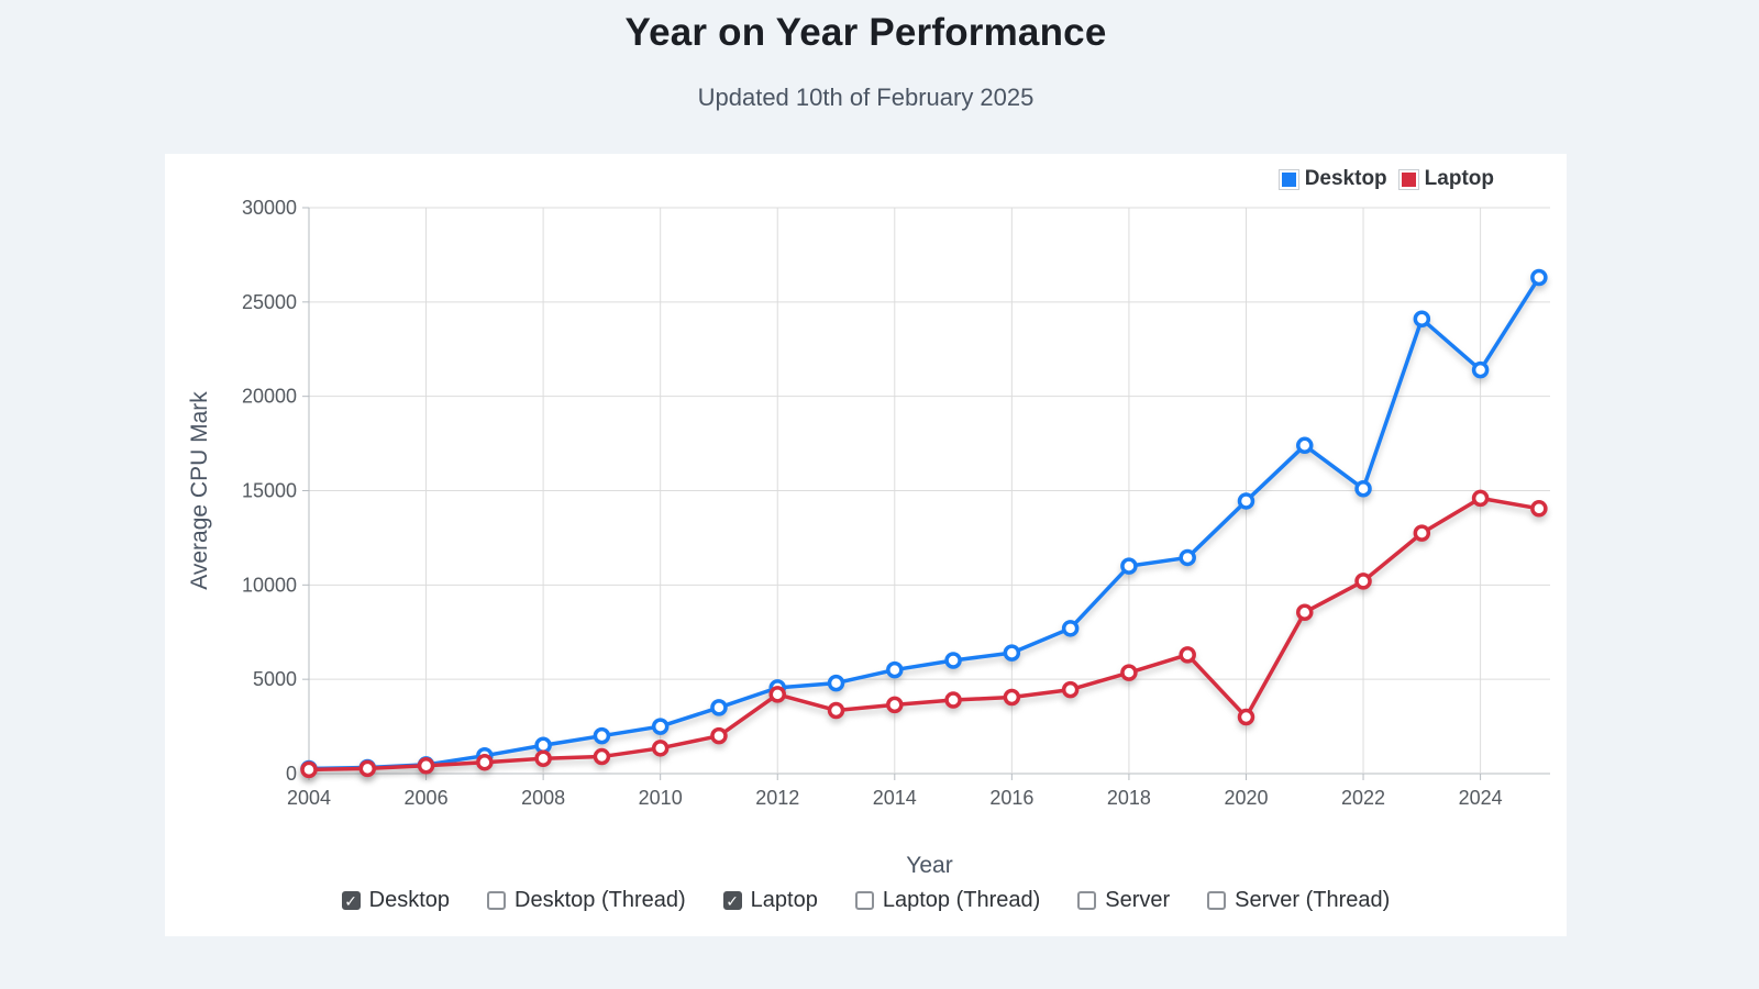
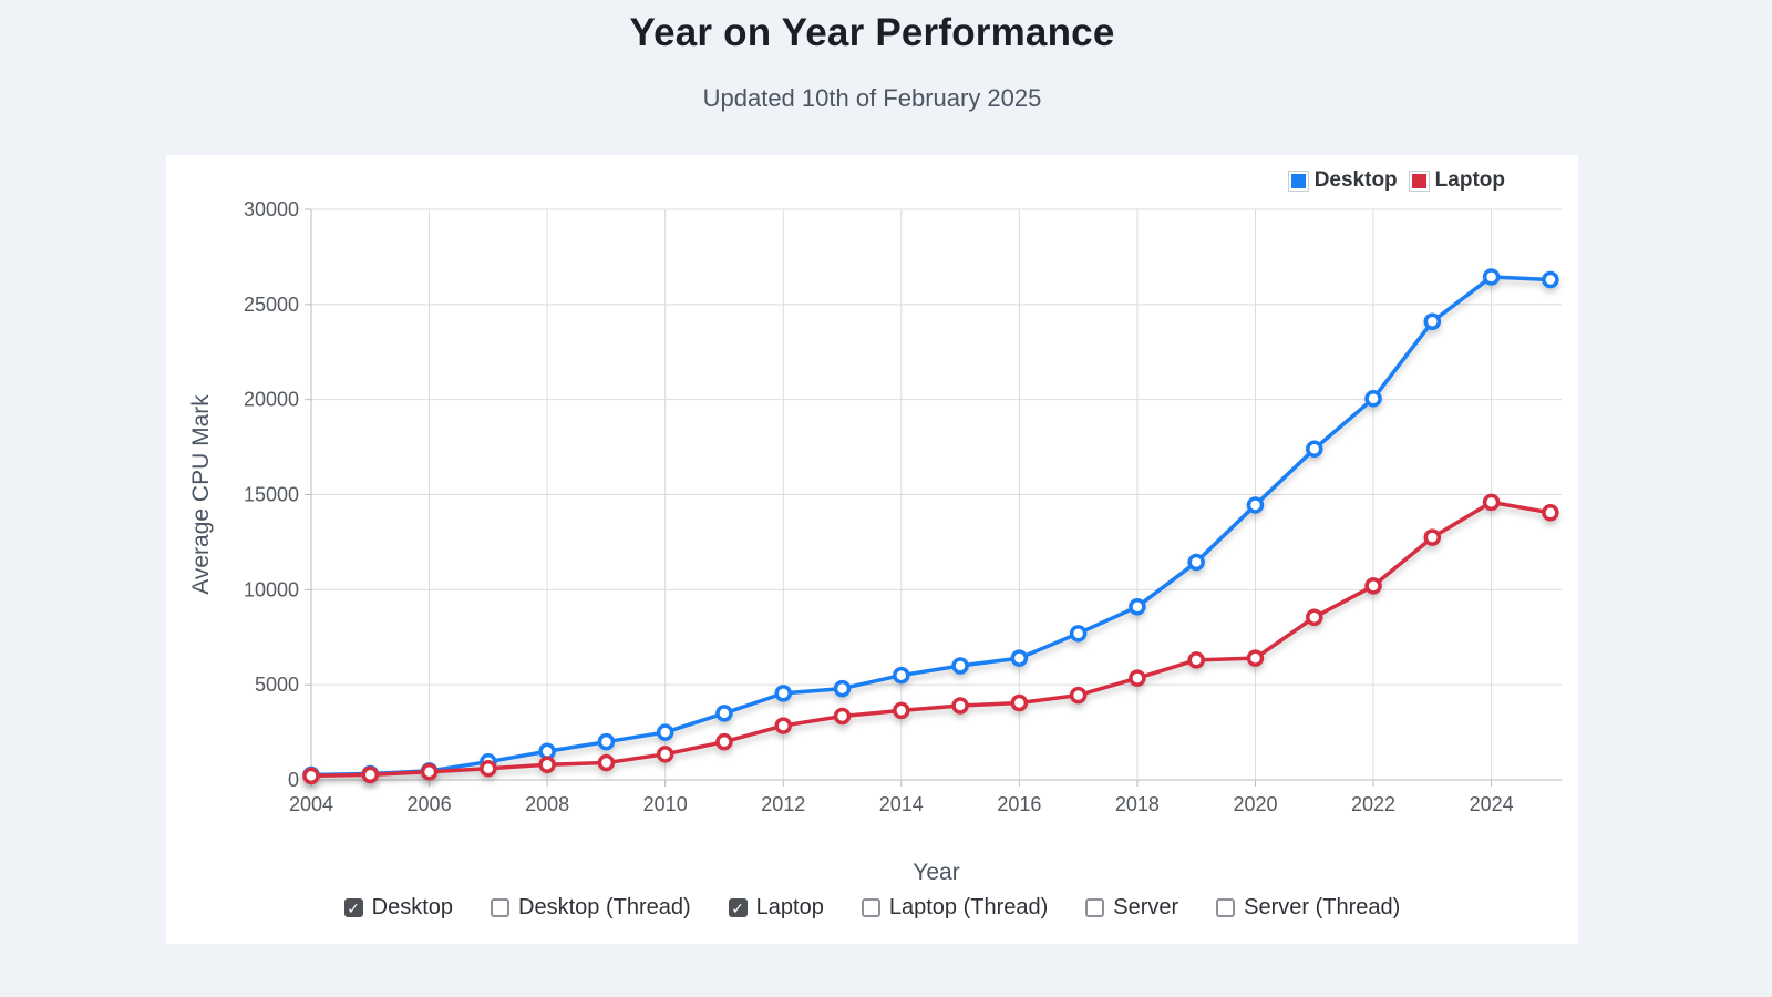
Laptop/2012: 4200 -> 2800
Desktop/2018: 11000 -> 9100
Laptop/2020: 3000 -> 6400
Desktop/2022: 15100 -> 20000
Desktop/2024: 21400 -> 26400
